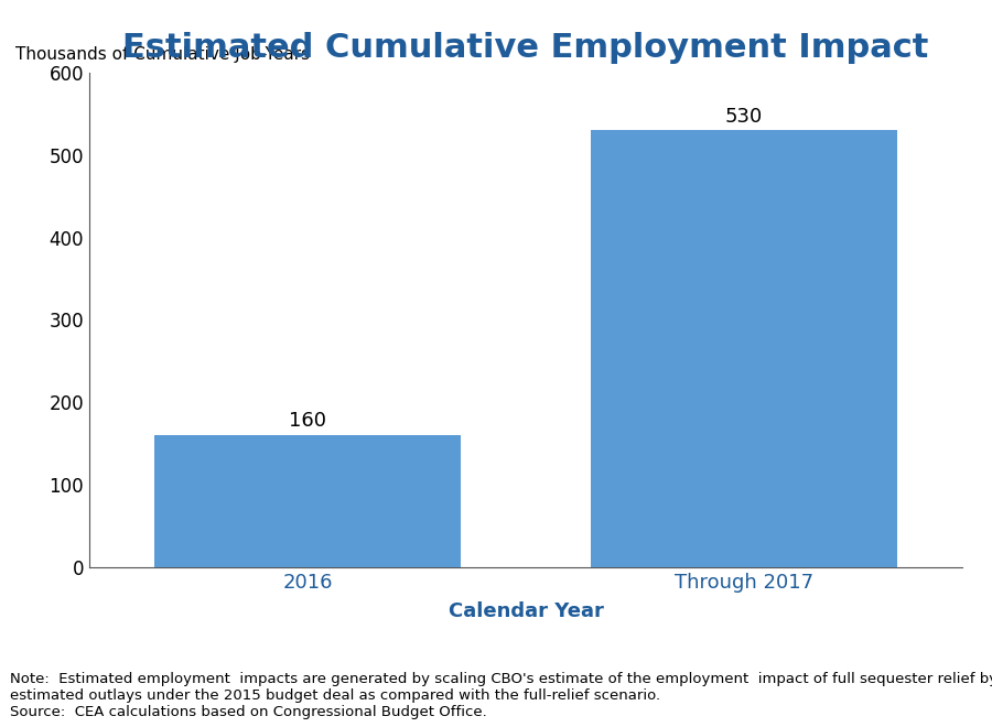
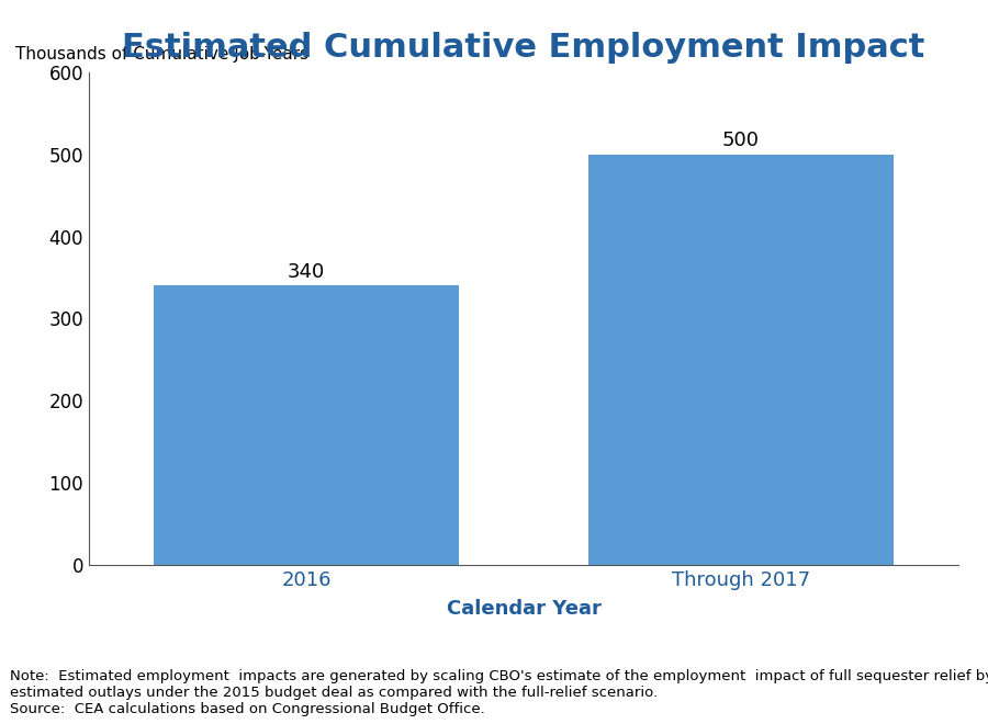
2016: 160 -> 340
Through 2017: 530 -> 500
